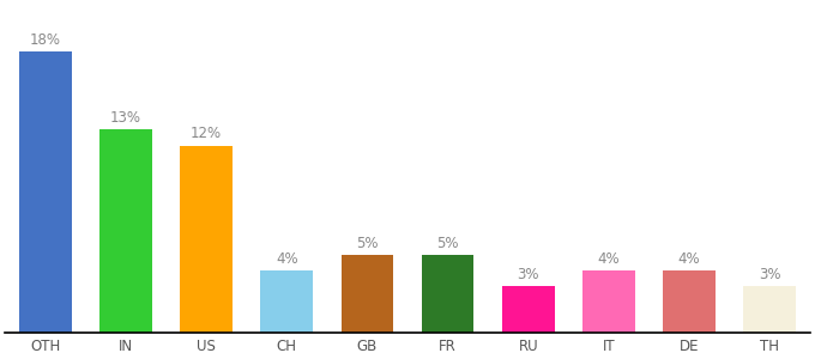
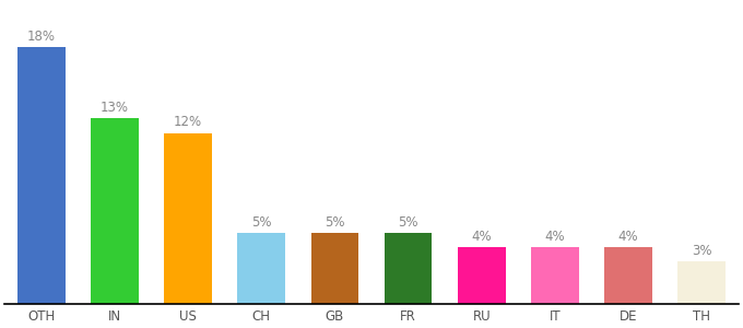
CH: 4% -> 5%
RU: 3% -> 4%
